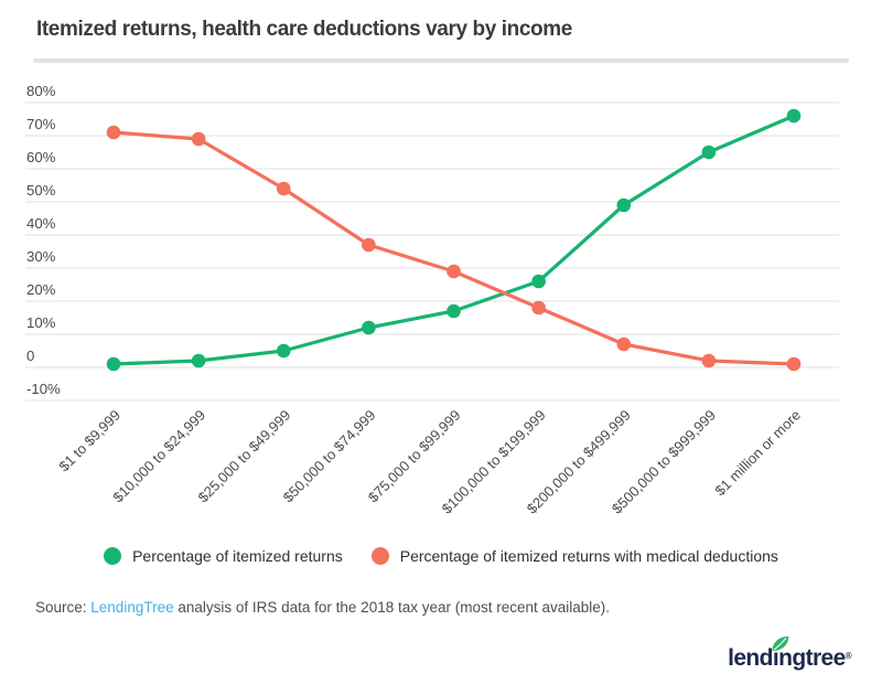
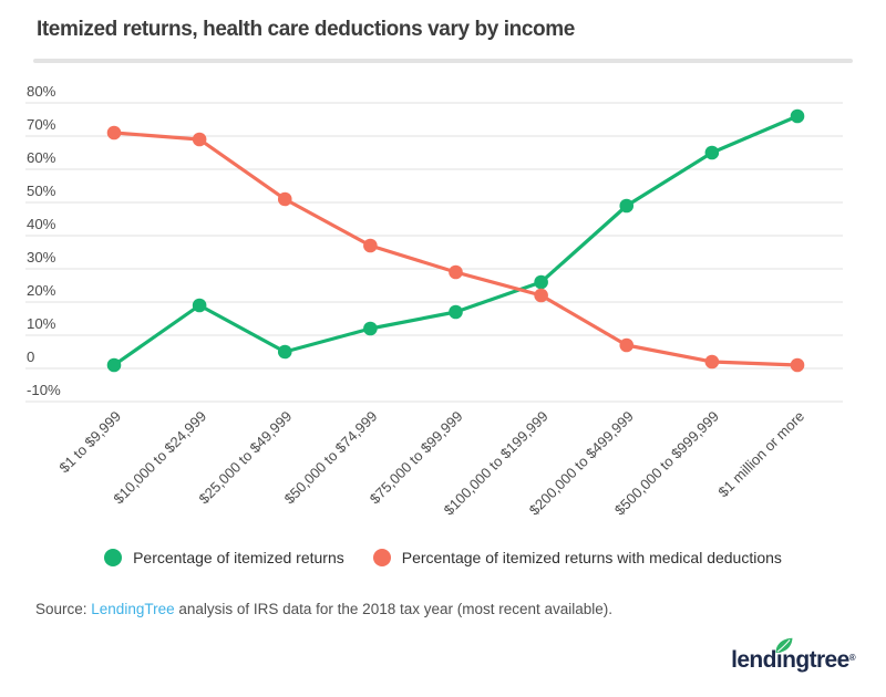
Percentage of itemized returns/$10,000 to $24,999: 2% -> 19%
Percentage of itemized returns with medical deductions/$25,000 to $49,999: 54% -> 51%
Percentage of itemized returns with medical deductions/$100,000 to $199,999: 18% -> 22%
